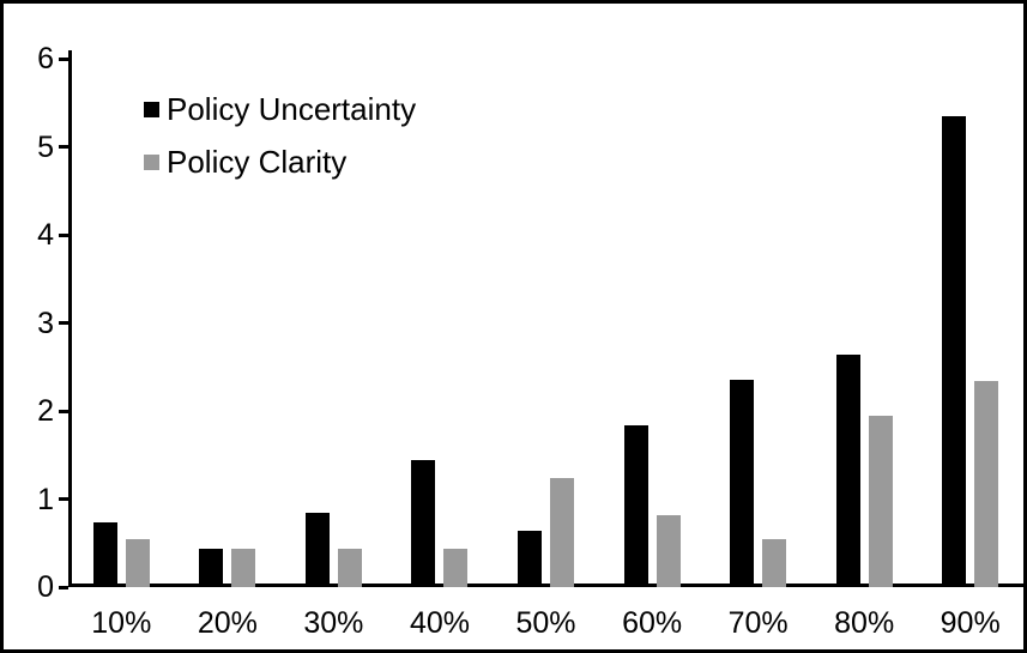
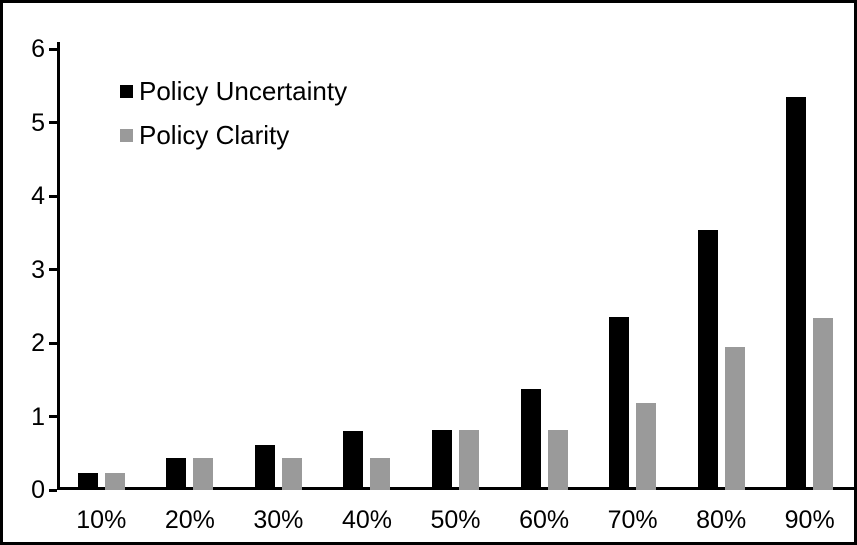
Policy Uncertainty/10%: 0.7 -> 0.2
Policy Clarity/10%: 0.5 -> 0.2
Policy Uncertainty/30%: 0.8 -> 0.6
Policy Uncertainty/40%: 1.4 -> 0.8
Policy Uncertainty/50%: 0.6 -> 0.8
Policy Clarity/50%: 1.2 -> 0.8
Policy Uncertainty/60%: 1.8 -> 1.3
Policy Clarity/70%: 0.5 -> 1.1
Policy Uncertainty/80%: 2.6 -> 3.5
